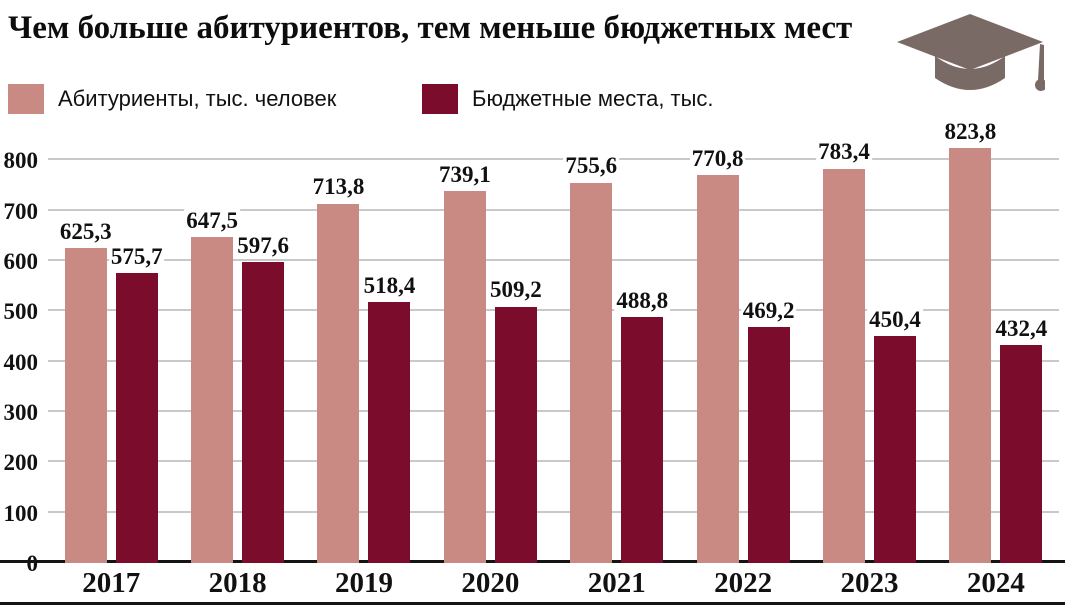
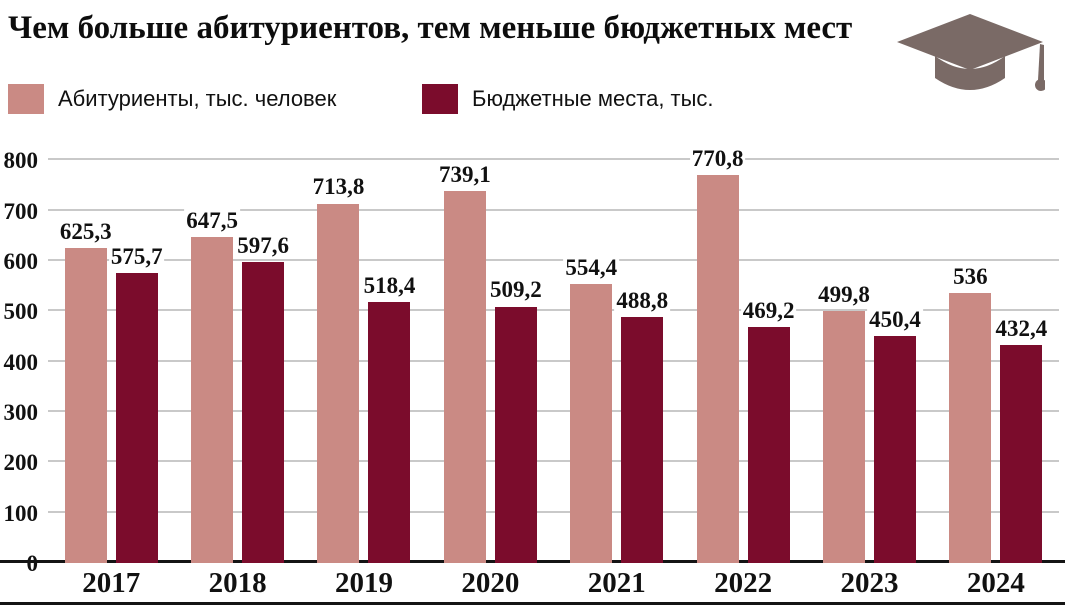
Абитуриенты, тыс. человек/2021: 755,6 -> 554,4
Абитуриенты, тыс. человек/2023: 783,4 -> 499,8
Абитуриенты, тыс. человек/2024: 823,8 -> 536
